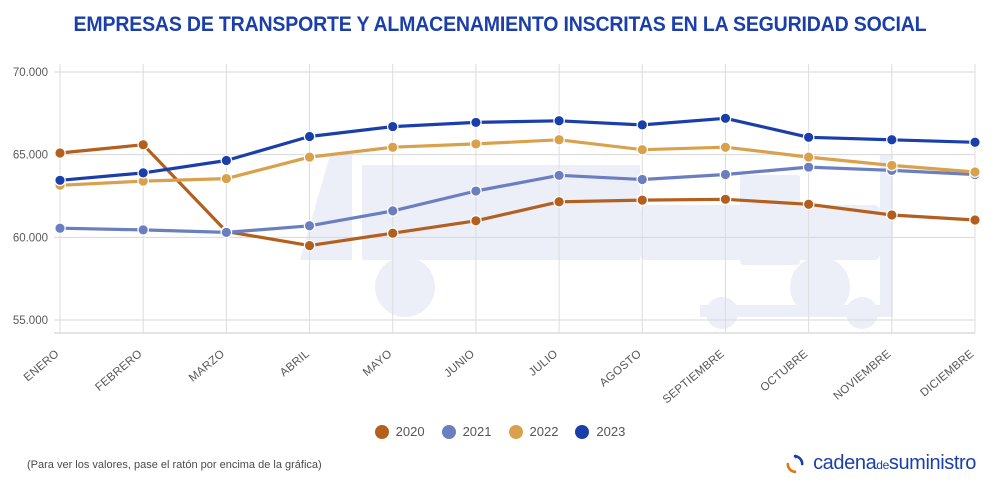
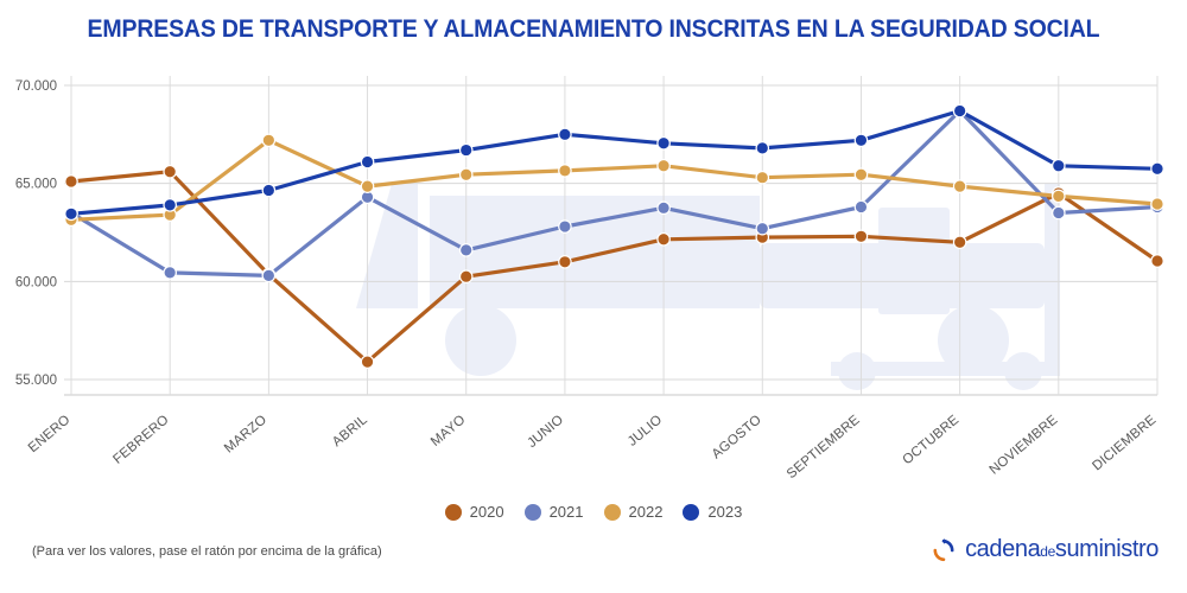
2021/ENERO: 60600 -> 63500
2022/MARZO: 63600 -> 67200
2020/ABRIL: 59500 -> 55900
2021/ABRIL: 60700 -> 64300
2023/JUNIO: 67000 -> 67500
2021/AGOSTO: 63500 -> 62700
2021/OCTUBRE: 64200 -> 68700
2023/OCTUBRE: 66000 -> 68700
2020/NOVIEMBRE: 61400 -> 64500
2021/NOVIEMBRE: 64000 -> 63500
